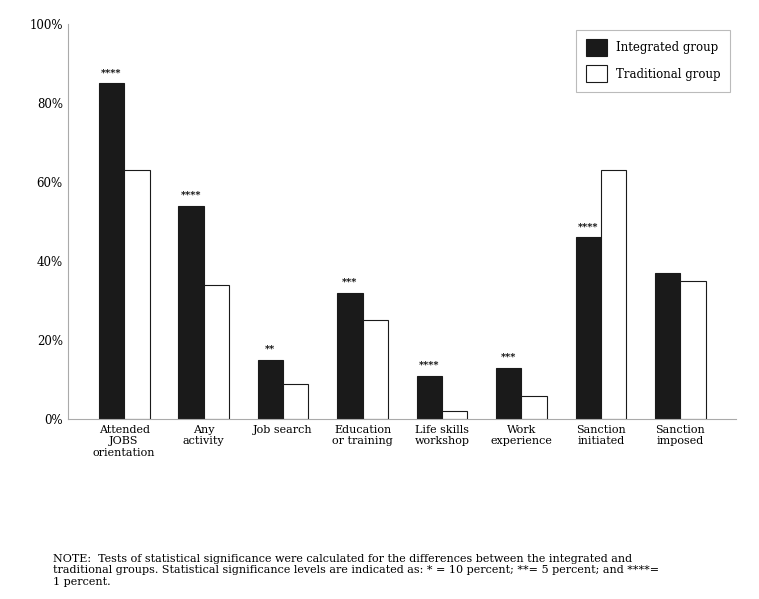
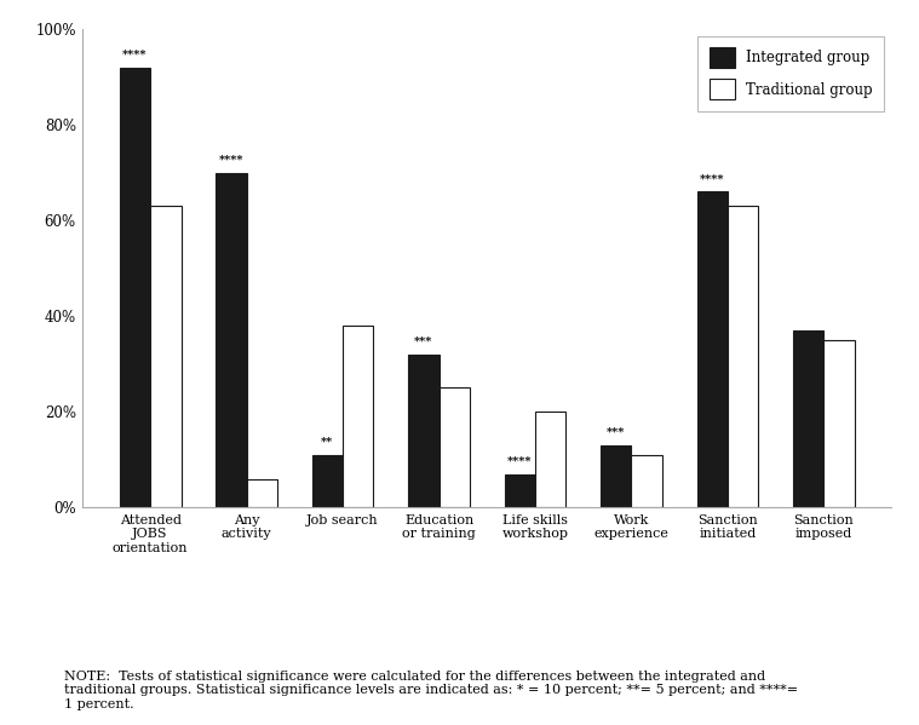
Integrated group/Attended JOBS orientation: 85% -> 92%
Integrated group/Any activity: 54% -> 70%
Traditional group/Any activity: 34% -> 6%
Integrated group/Job search: 15% -> 11%
Traditional group/Job search: 9% -> 38%
Integrated group/Life skills workshop: 11% -> 7%
Traditional group/Life skills workshop: 2% -> 20%
Traditional group/Work experience: 6% -> 11%
Integrated group/Sanction initiated: 46% -> 66%
